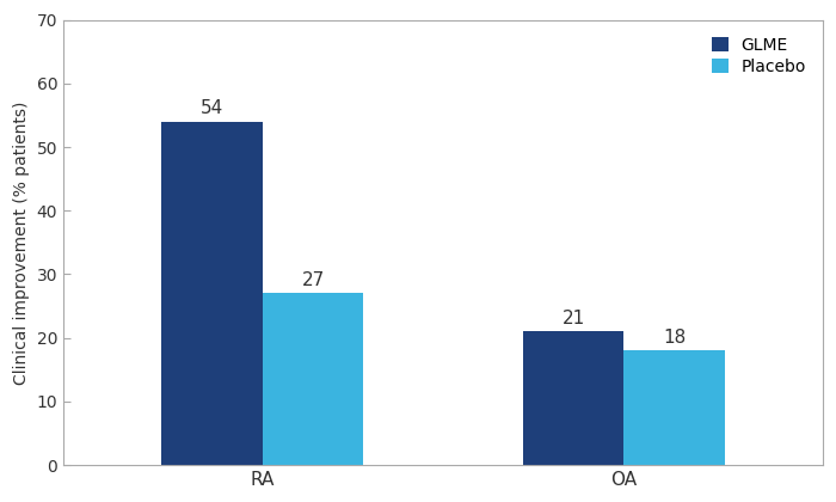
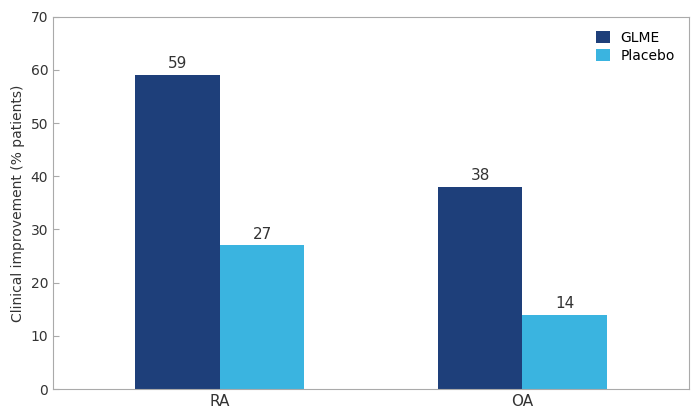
GLME/RA: 54 -> 59
GLME/OA: 21 -> 38
Placebo/OA: 18 -> 14
